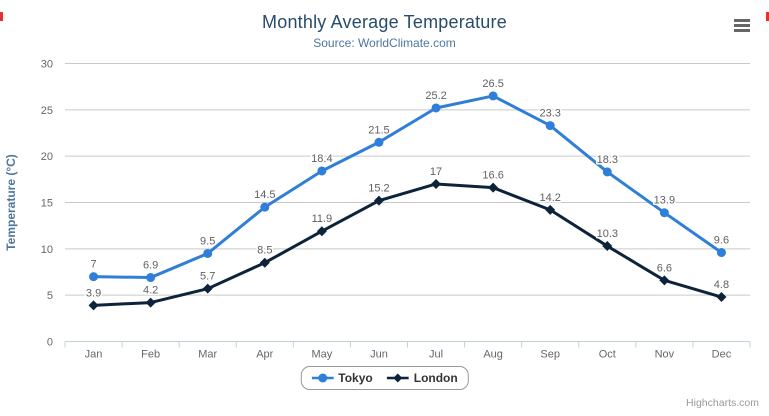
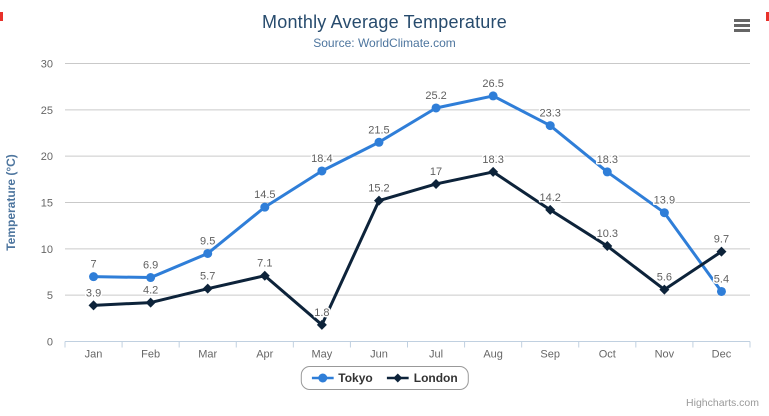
London/Apr: 8.5 -> 7.1
London/May: 11.9 -> 1.8
London/Aug: 16.6 -> 18.3
London/Nov: 6.6 -> 5.6
Tokyo/Dec: 9.6 -> 5.4
London/Dec: 4.8 -> 9.7
